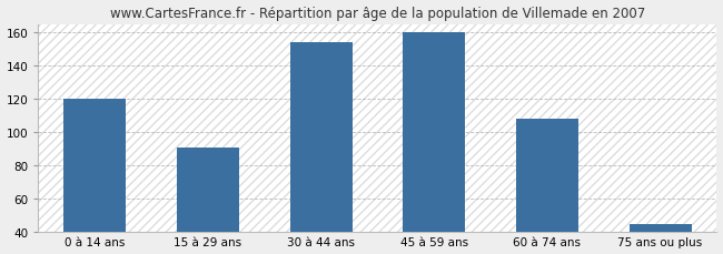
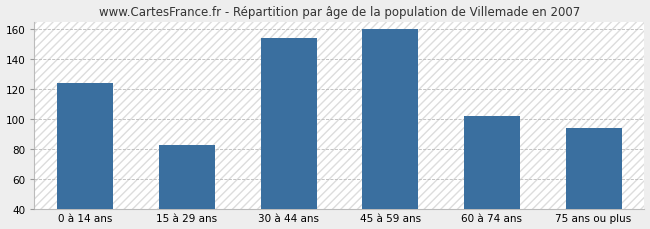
0 à 14 ans: 120 -> 124
15 à 29 ans: 91 -> 83
60 à 74 ans: 108 -> 102
75 ans ou plus: 45 -> 94
